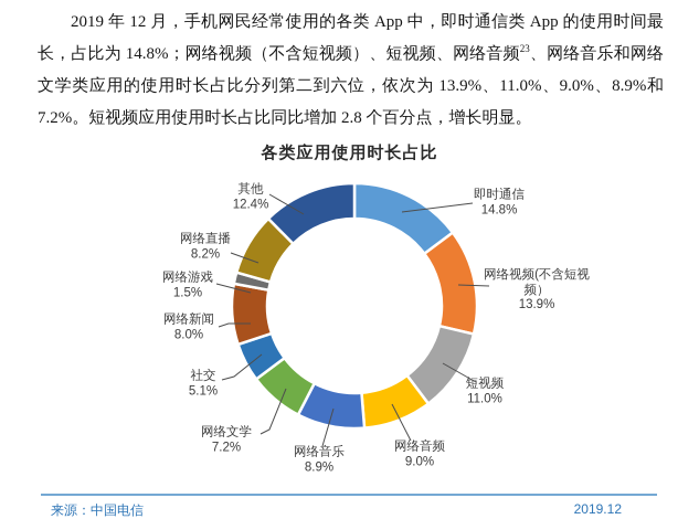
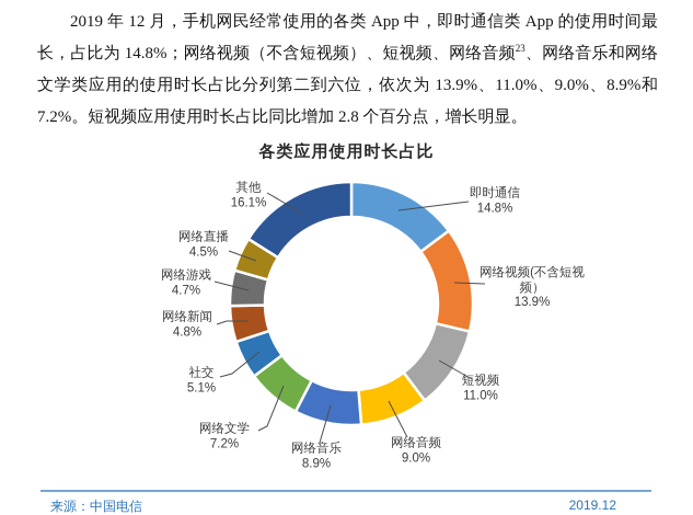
网络新闻: 8.0% -> 4.8%
网络游戏: 1.5% -> 4.7%
网络直播: 8.2% -> 4.5%
其他: 12.4% -> 16.1%
